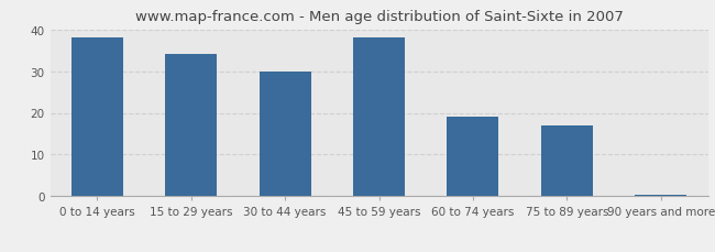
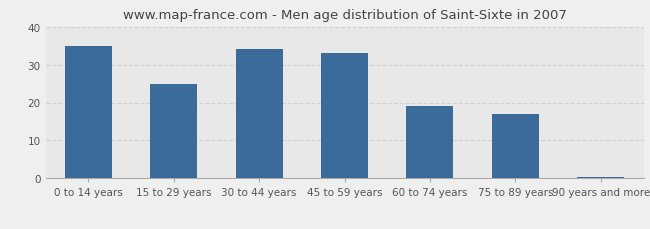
0 to 14 years: 38.0 -> 35.0
15 to 29 years: 34.0 -> 25.0
30 to 44 years: 30.0 -> 34.0
45 to 59 years: 38.0 -> 33.0
